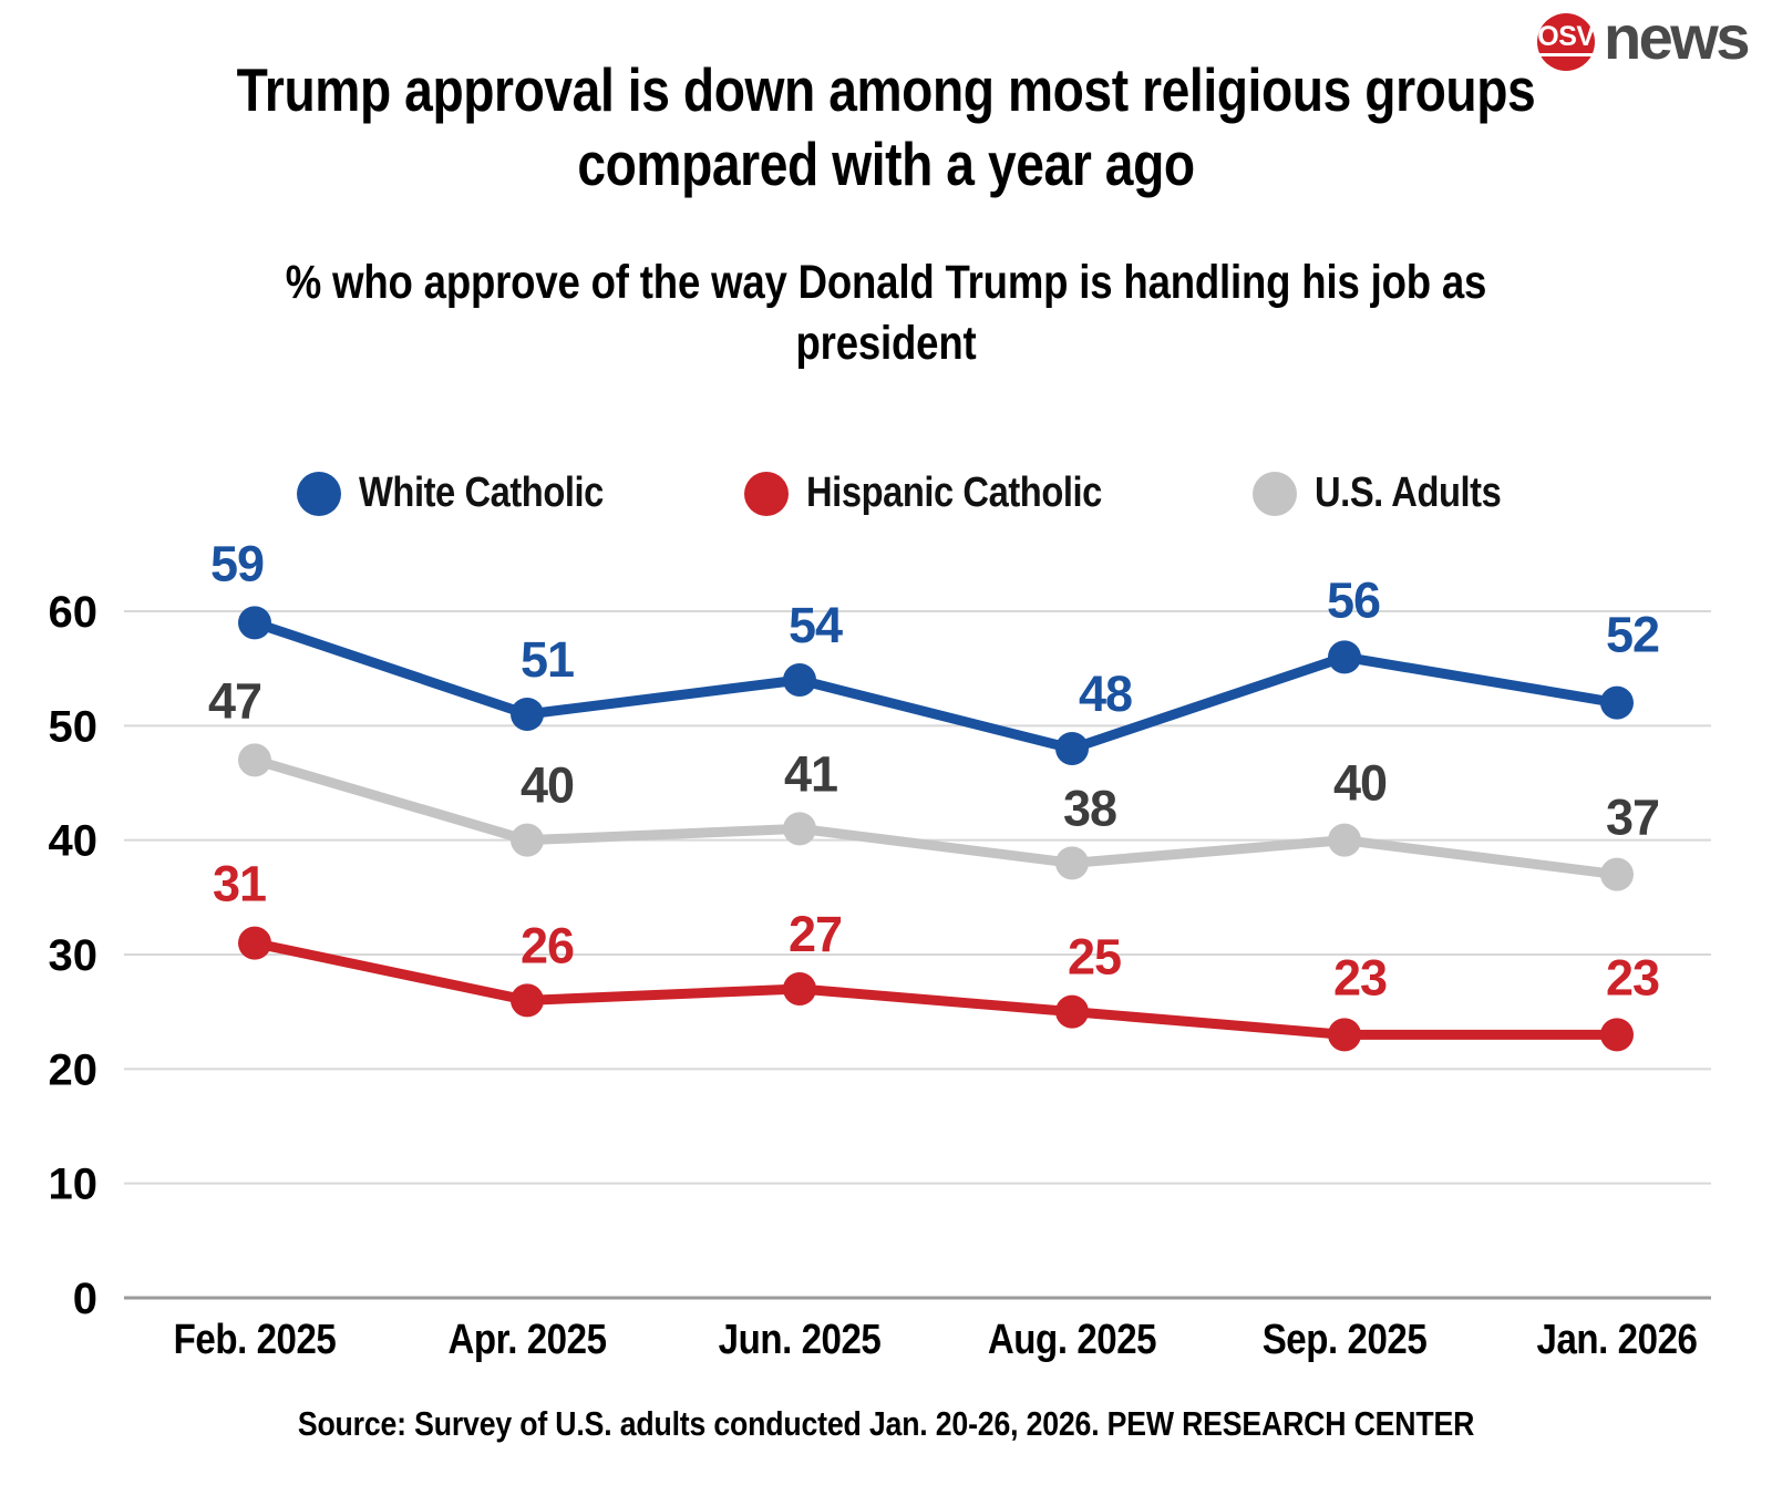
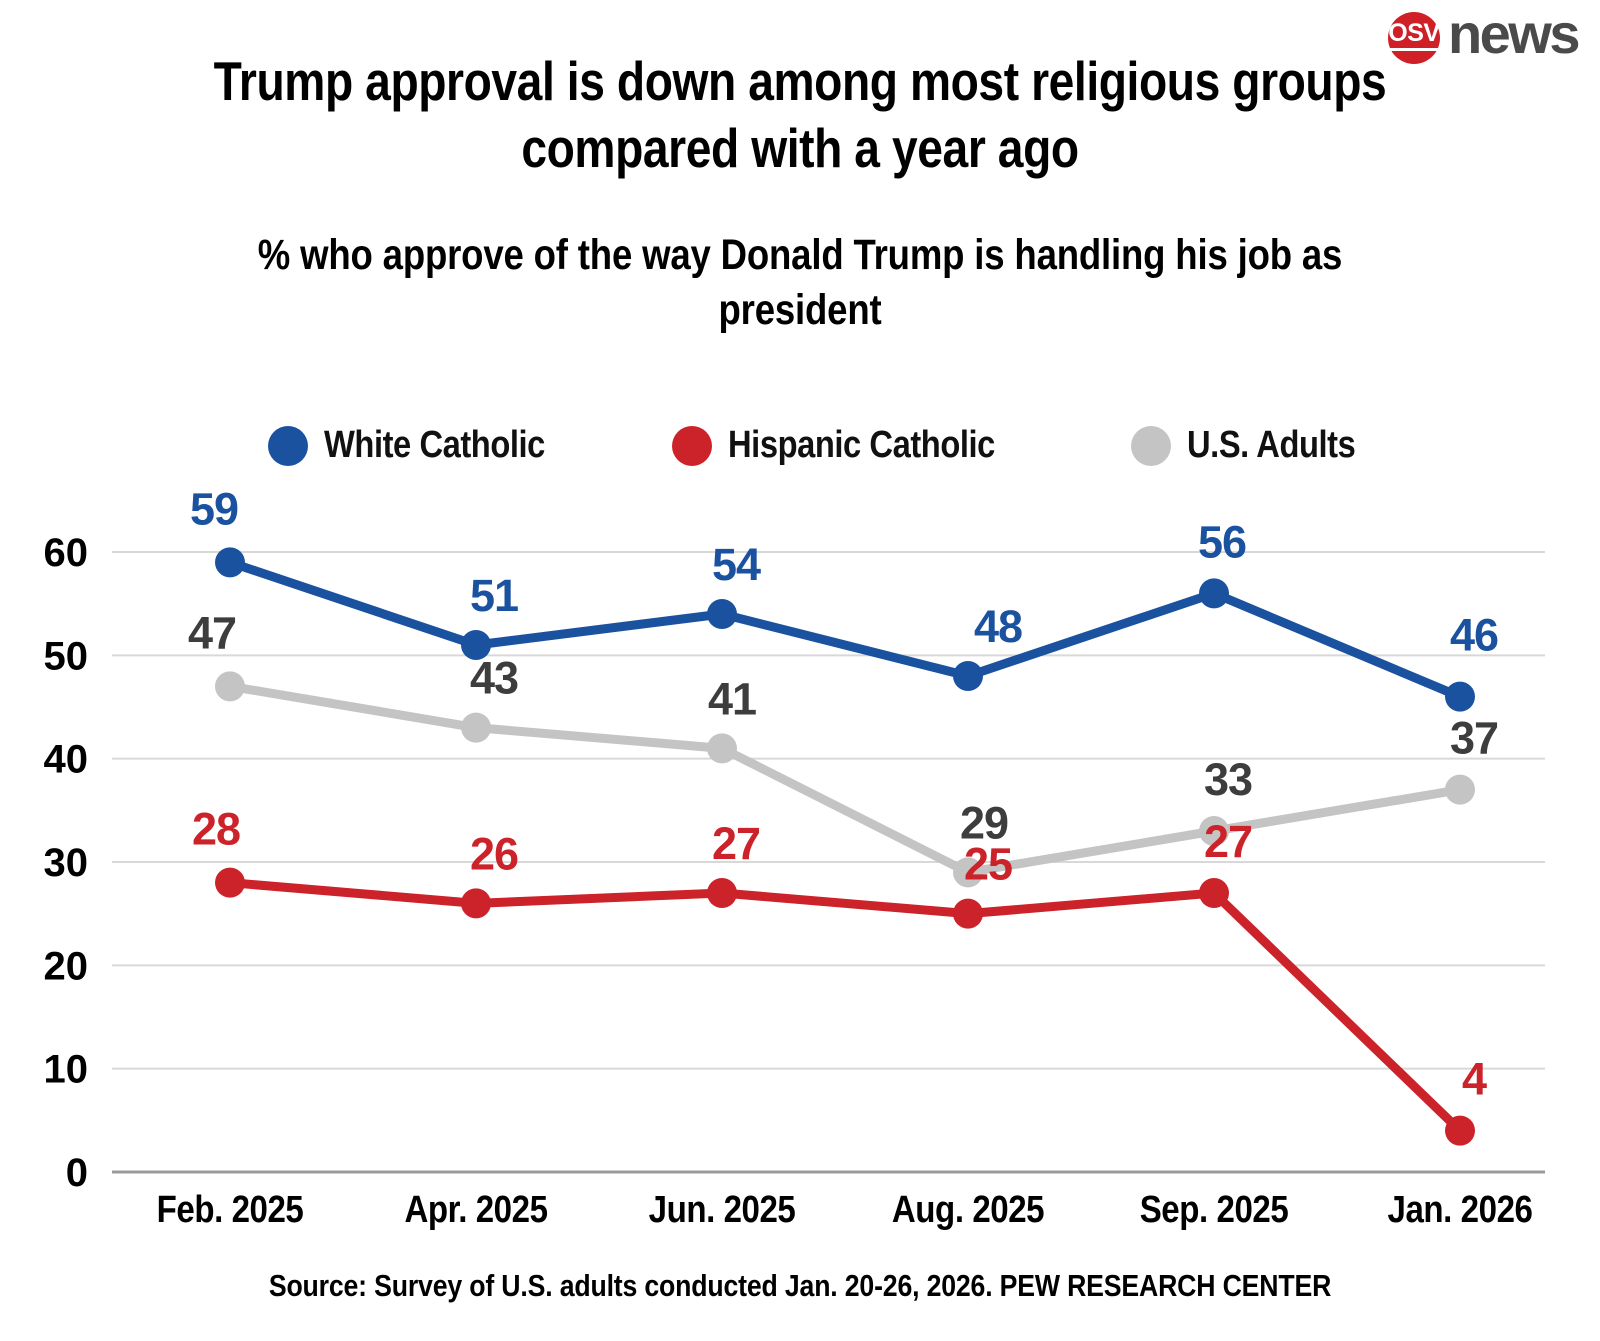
Hispanic Catholic/Feb. 2025: 31 -> 28
U.S. Adults/Apr. 2025: 40 -> 43
U.S. Adults/Aug. 2025: 38 -> 29
Hispanic Catholic/Sep. 2025: 23 -> 27
U.S. Adults/Sep. 2025: 40 -> 33
White Catholic/Jan. 2026: 52 -> 46
Hispanic Catholic/Jan. 2026: 23 -> 4
